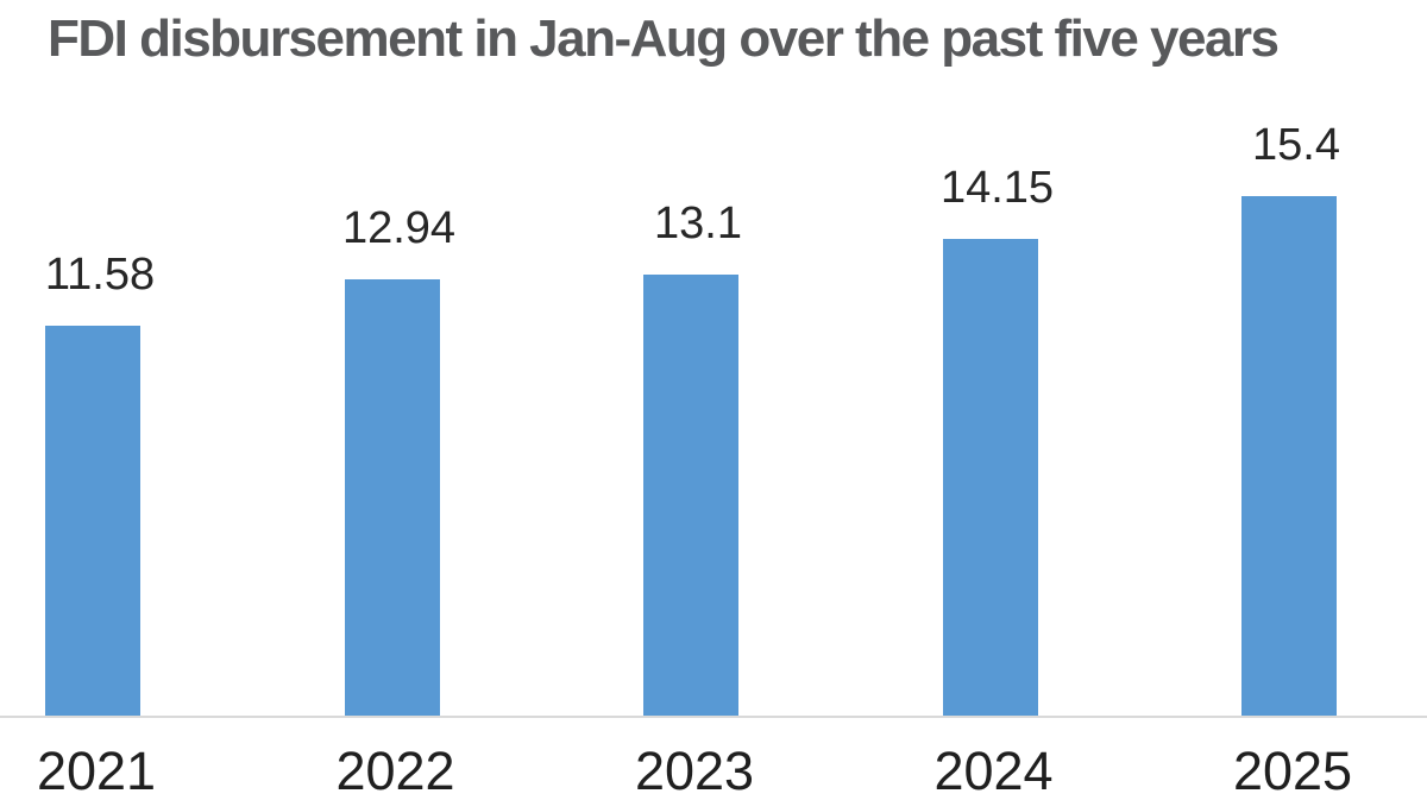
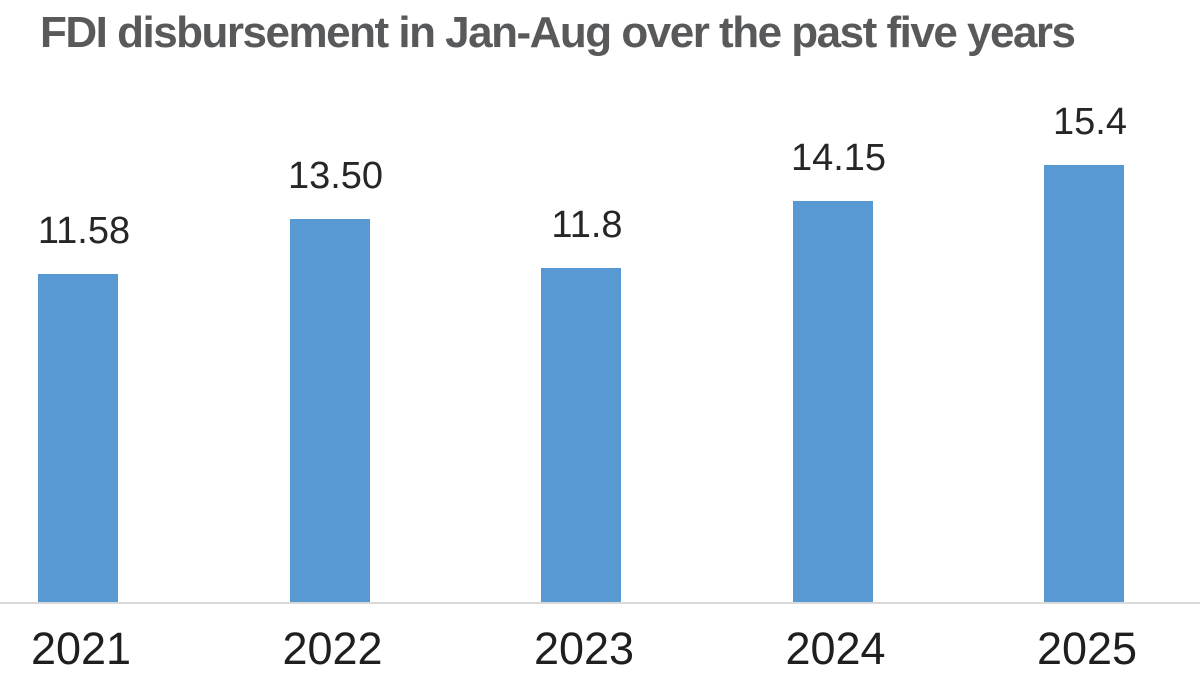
2022: 12.94 -> 13.50
2023: 13.1 -> 11.8
